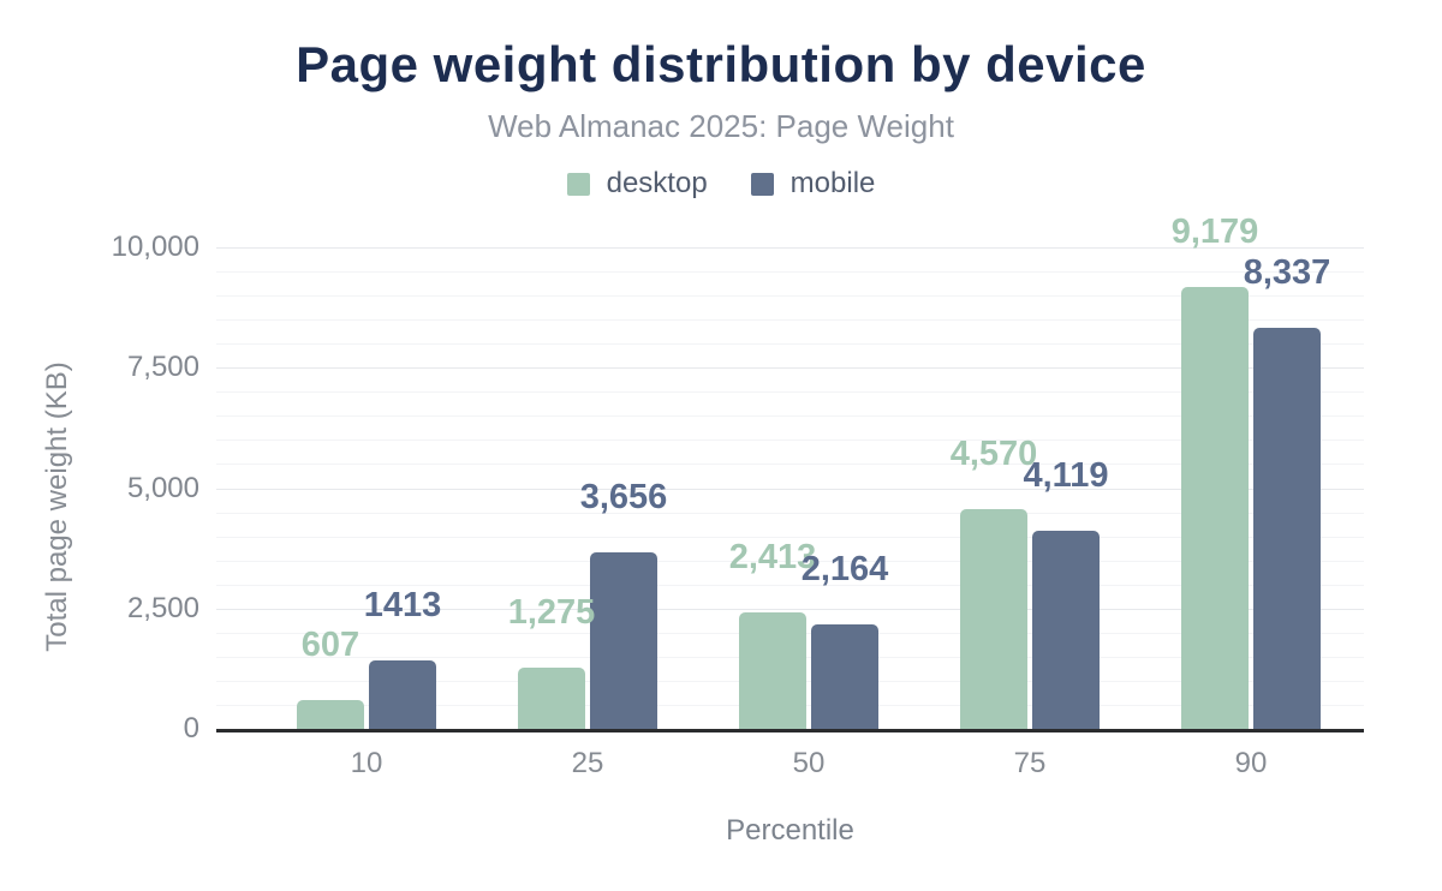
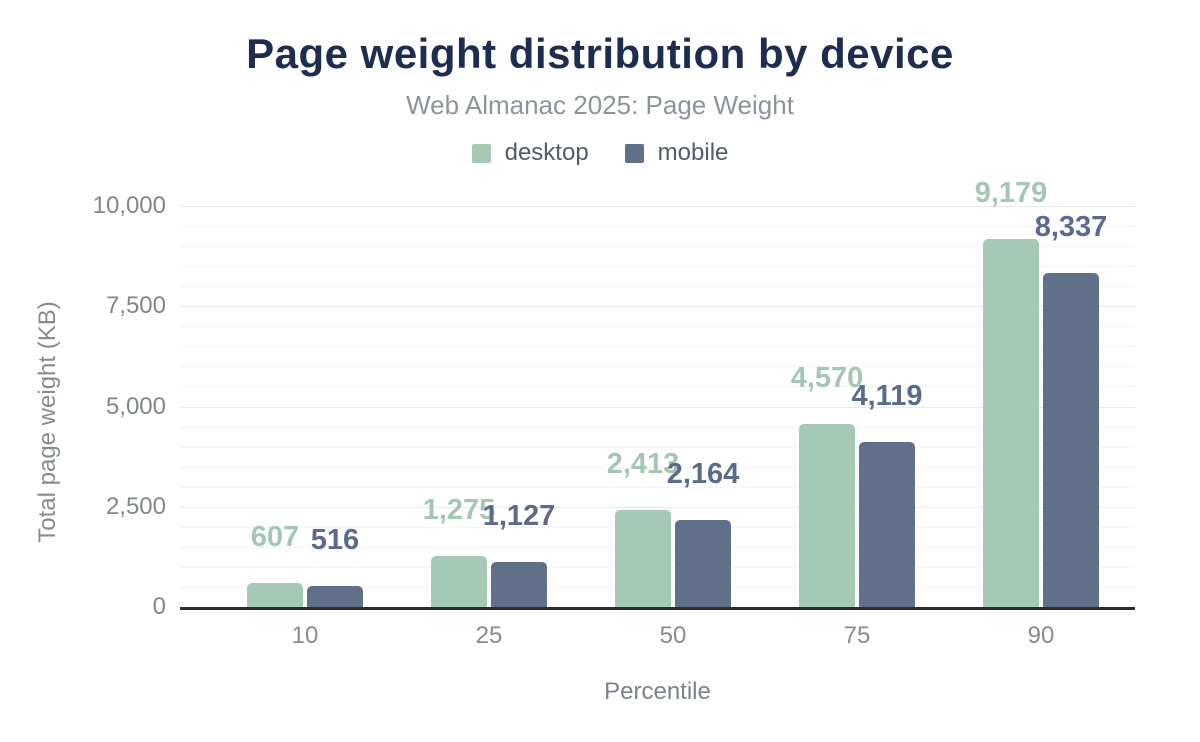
mobile/10: 1413 -> 516
mobile/25: 3,656 -> 1,127
